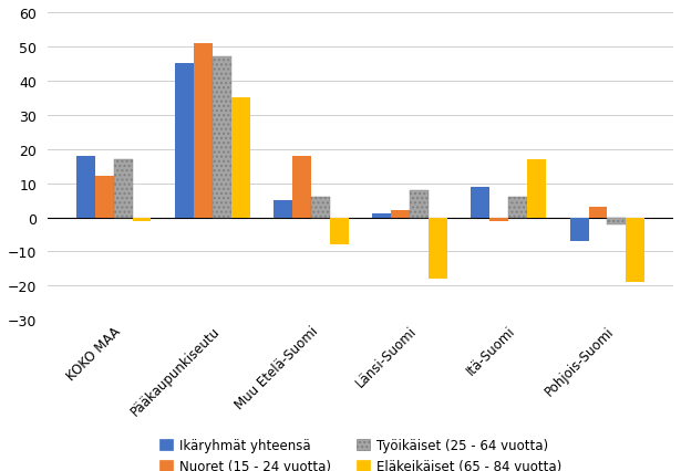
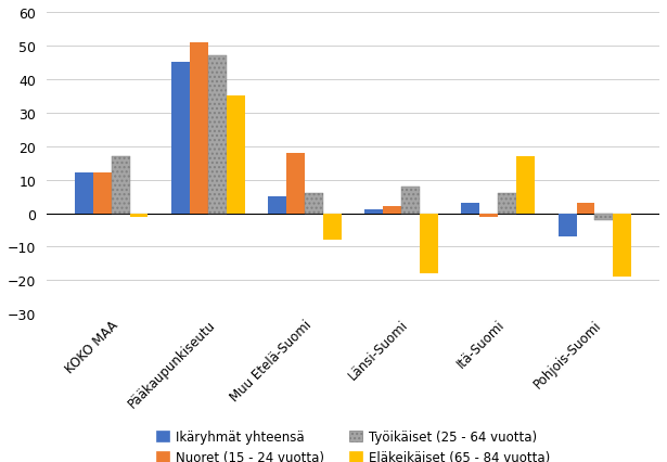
Ikäryhmät yhteensä/KOKO MAA: 18 -> 12
Ikäryhmät yhteensä/Itä-Suomi: 9 -> 3
